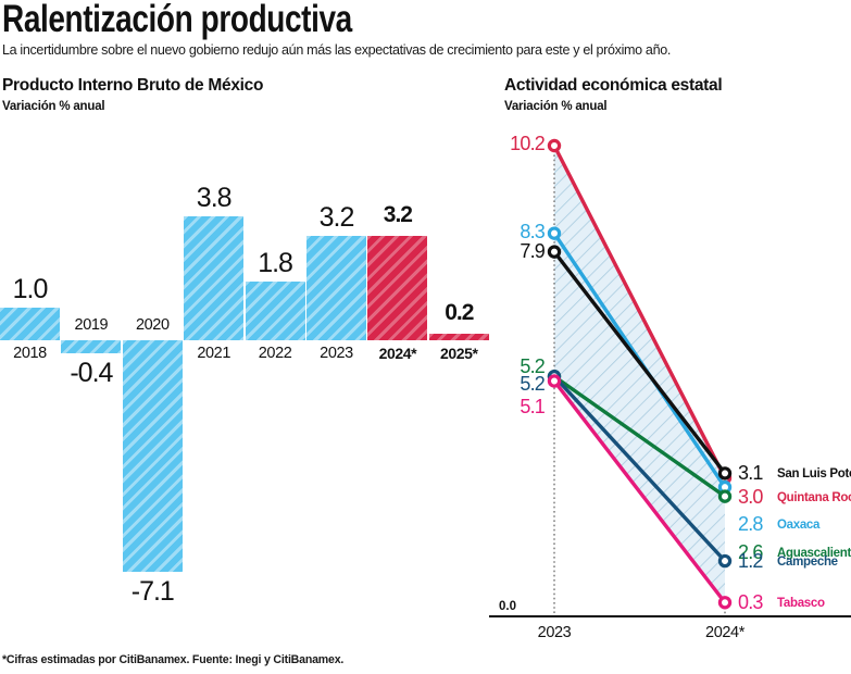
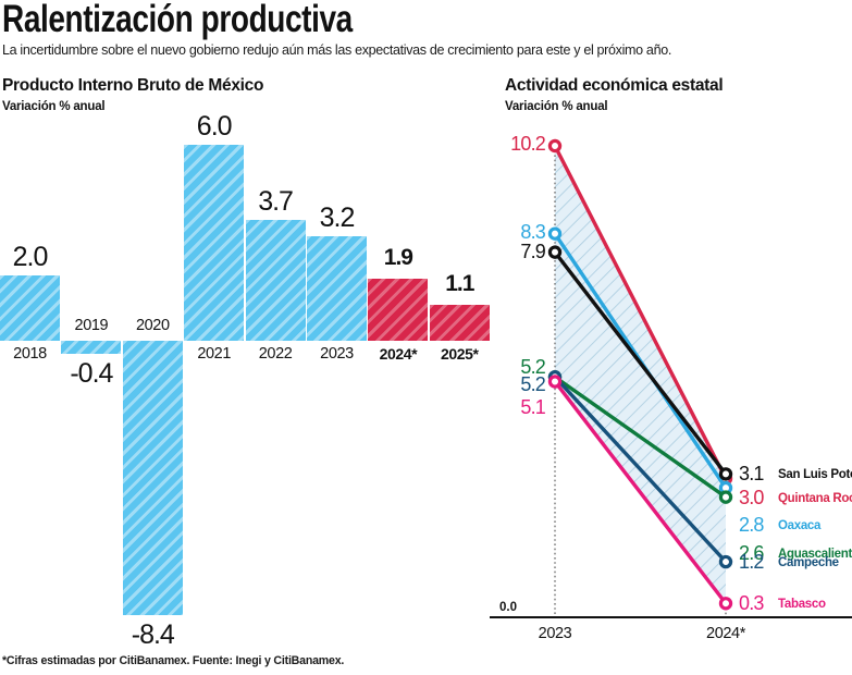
Producto Interno Bruto de México/2018: 1.0 -> 2.0
Producto Interno Bruto de México/2020: -7.1 -> -8.4
Producto Interno Bruto de México/2021: 3.8 -> 6.0
Producto Interno Bruto de México/2022: 1.8 -> 3.7
Producto Interno Bruto de México/2024*: 3.2 -> 1.9
Producto Interno Bruto de México/2025*: 0.2 -> 1.1
